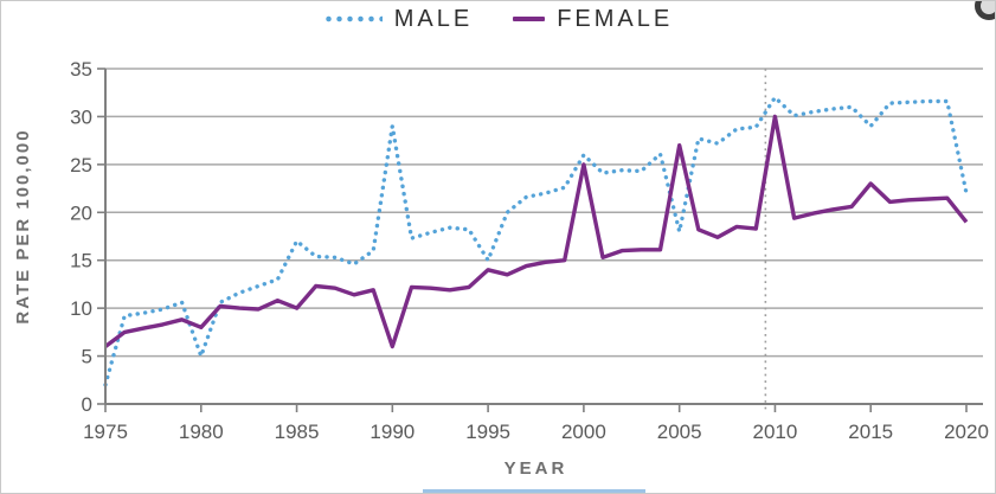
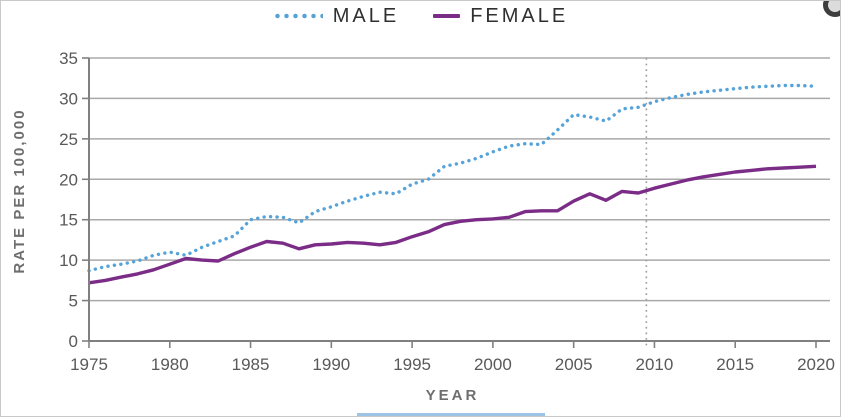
MALE/1975: 2 -> 9
FEMALE/1975: 6 -> 7
MALE/1980: 5 -> 11
FEMALE/1980: 8 -> 10
MALE/1985: 17 -> 15
FEMALE/1985: 10 -> 12
MALE/1990: 29 -> 17
FEMALE/1990: 6 -> 12
MALE/1995: 15 -> 19
FEMALE/1995: 14 -> 13
MALE/2000: 26 -> 23
FEMALE/2000: 25 -> 15
MALE/2005: 18 -> 28
FEMALE/2005: 27 -> 17
MALE/2010: 32 -> 30
FEMALE/2010: 30 -> 19
MALE/2015: 29 -> 31
FEMALE/2015: 23 -> 21
MALE/2020: 22 -> 32
FEMALE/2020: 19 -> 22
